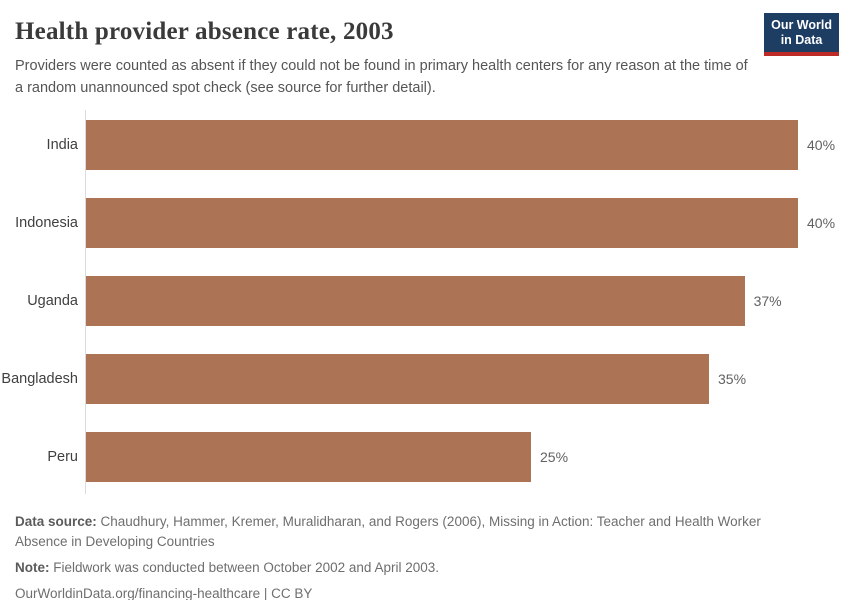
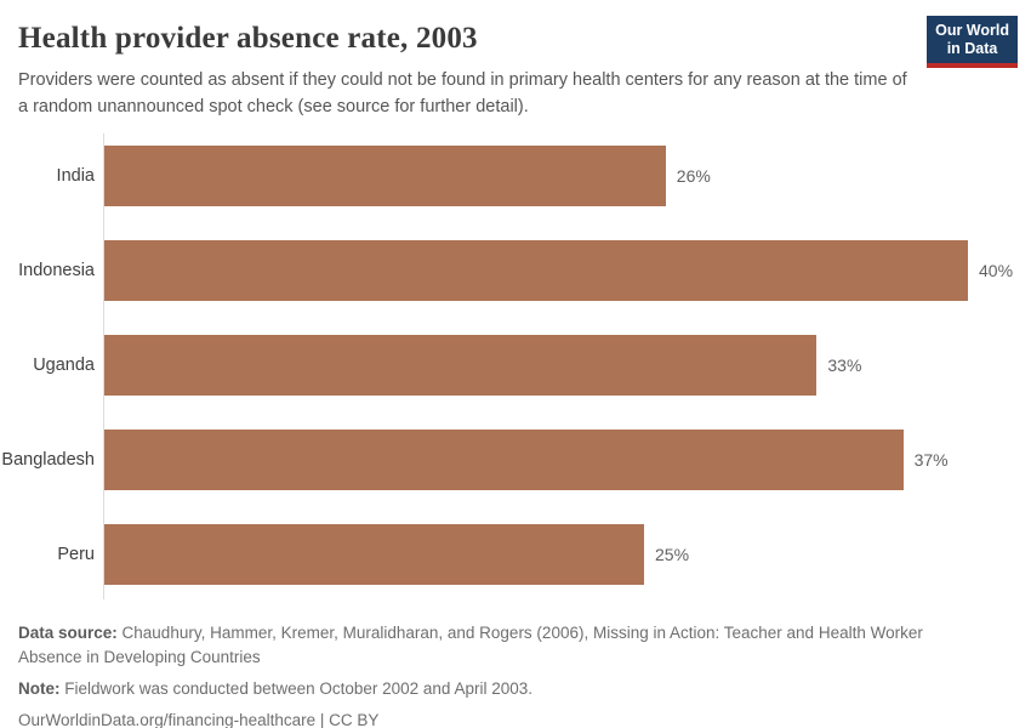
India: 40% -> 26%
Uganda: 37% -> 33%
Bangladesh: 35% -> 37%
